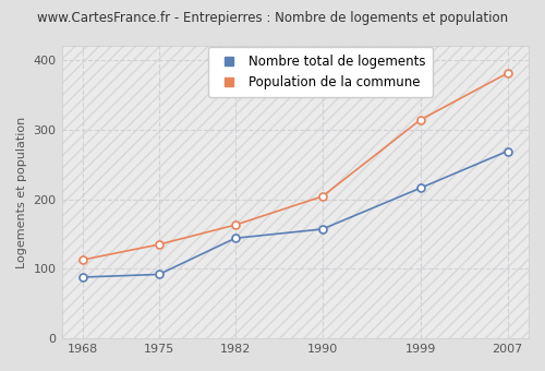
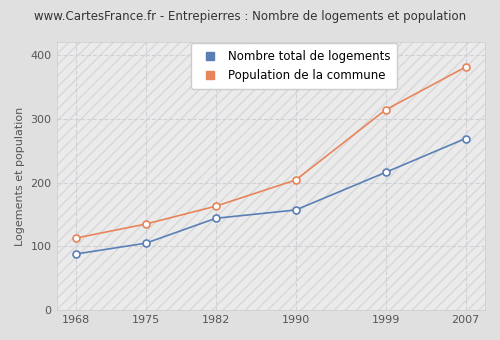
Nombre total de logements/1975: 92 -> 105
